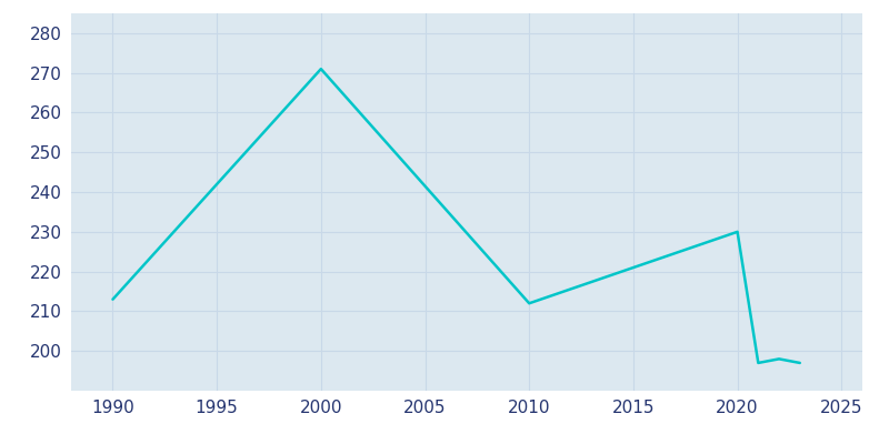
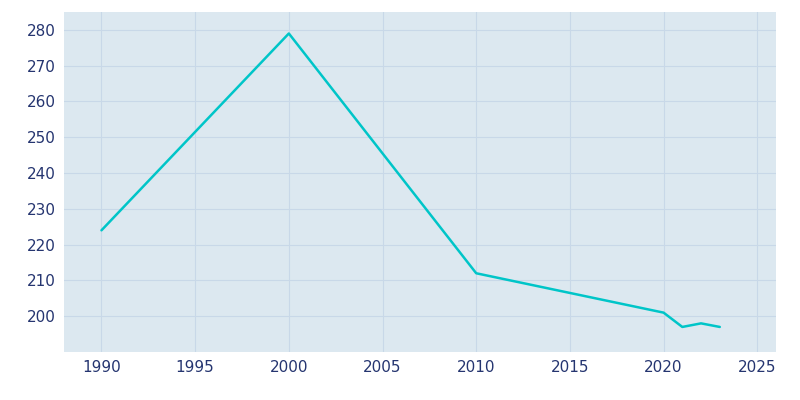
1990: 213 -> 224
2000: 271 -> 279
2020: 230 -> 201
